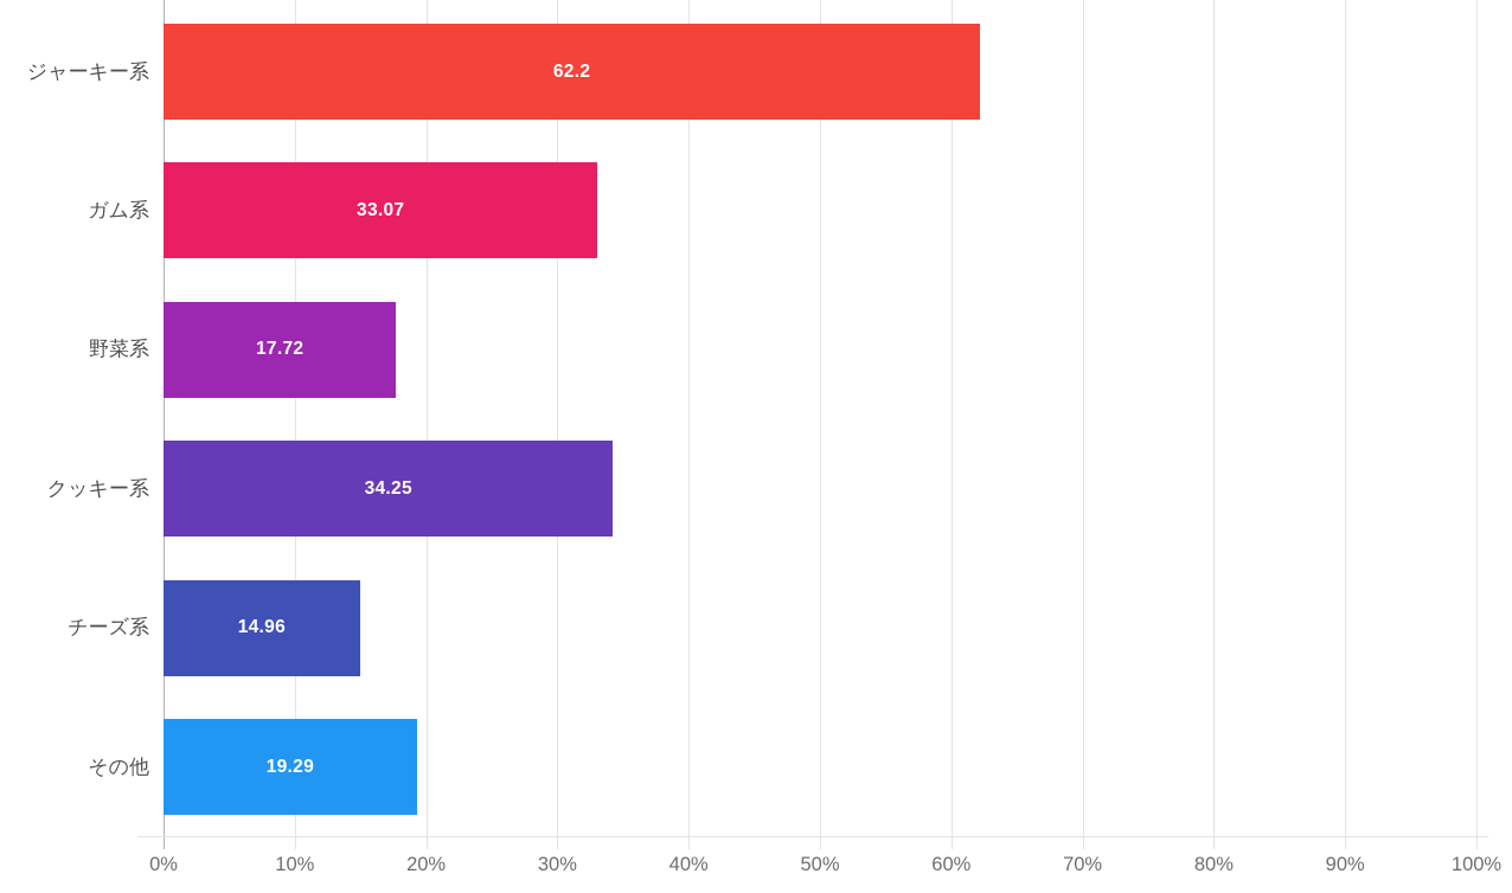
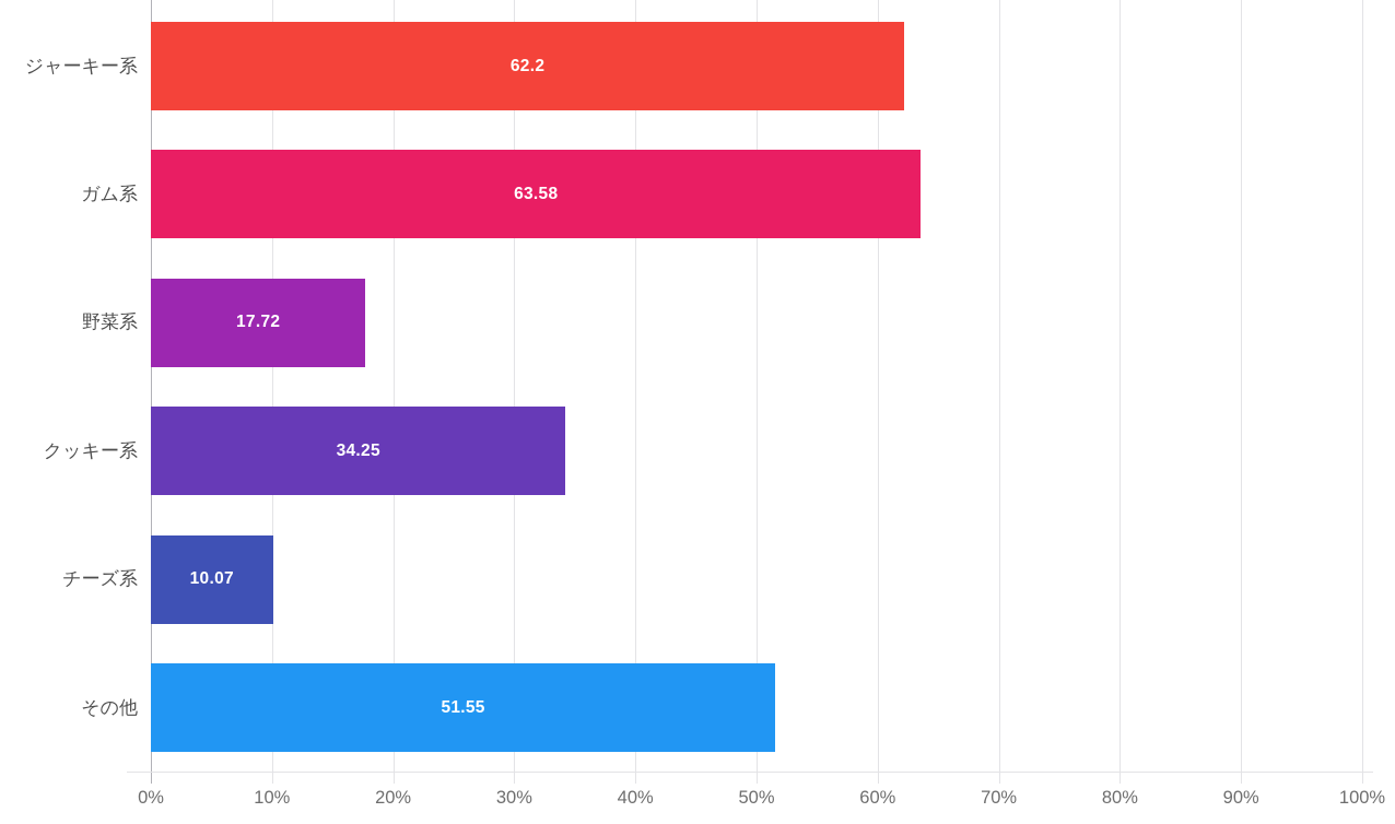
ガム系: 33.07 -> 63.58
チーズ系: 14.96 -> 10.07
その他: 19.29 -> 51.55
